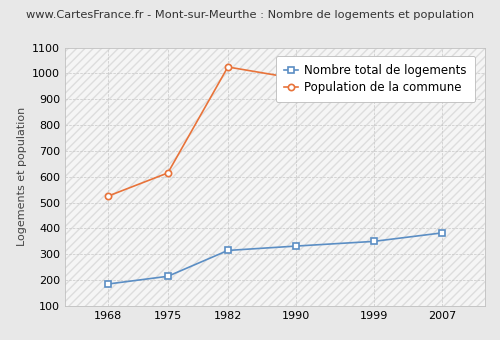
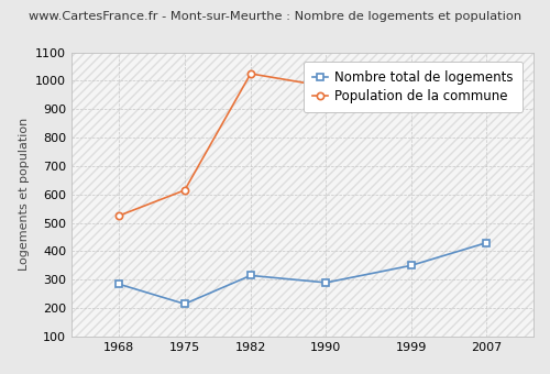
Nombre total de logements/1968: 185 -> 285
Nombre total de logements/1990: 332 -> 290
Nombre total de logements/2007: 383 -> 430
